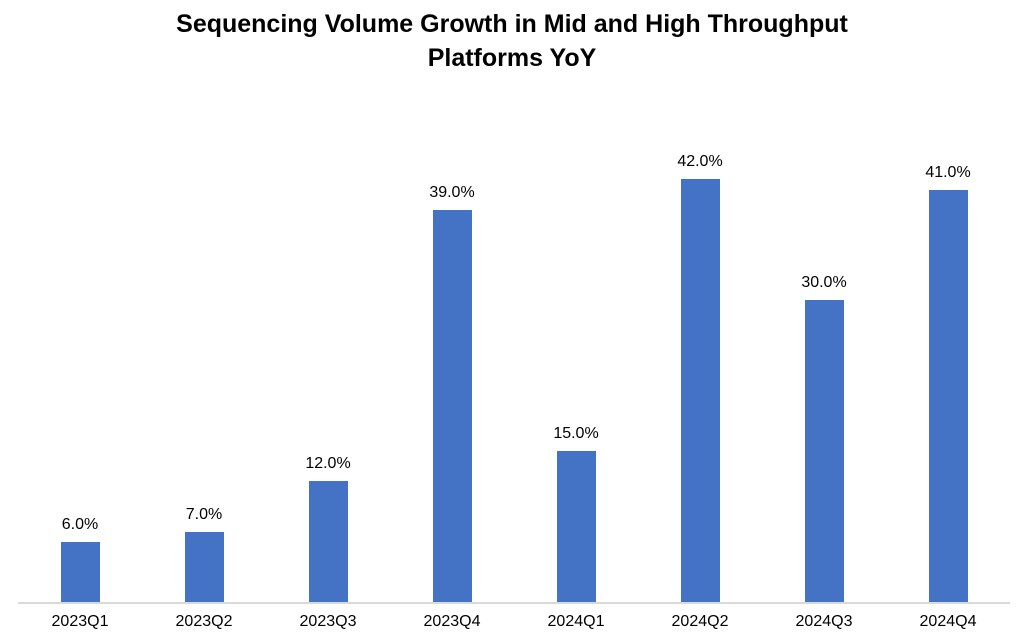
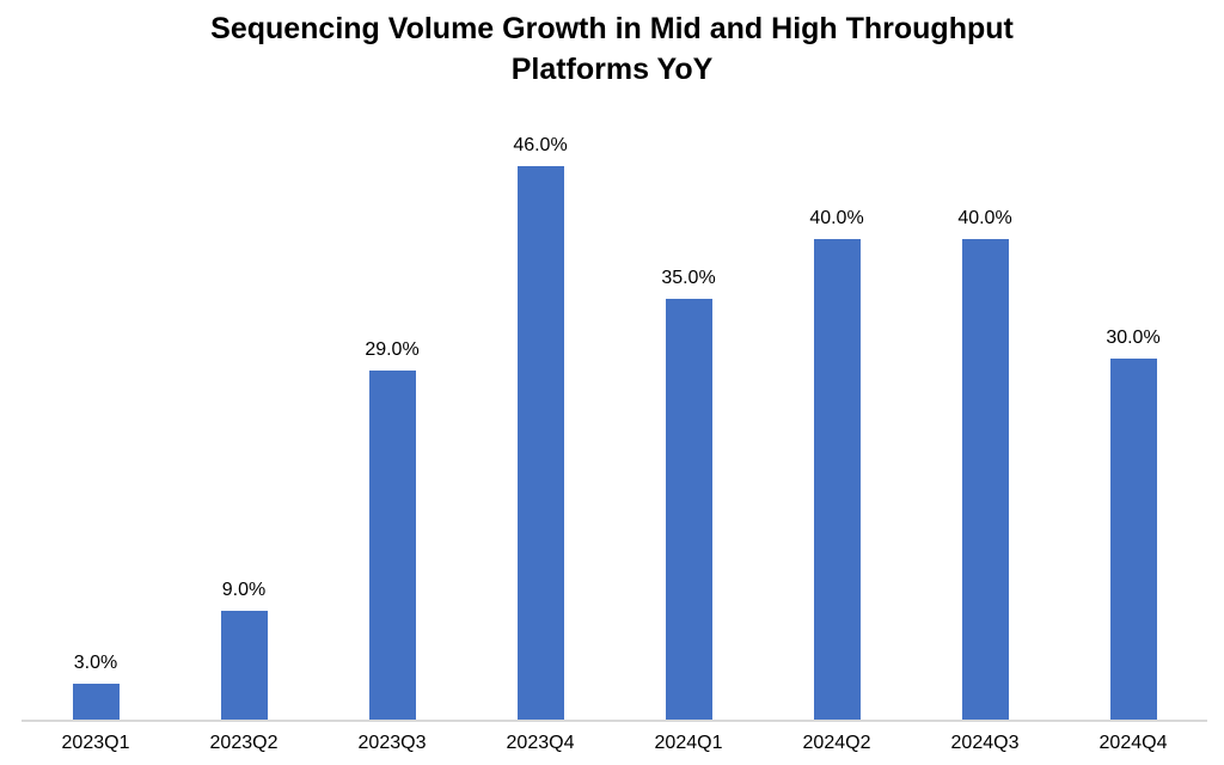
2023Q1: 6.0% -> 3.0%
2023Q2: 7.0% -> 9.0%
2023Q3: 12.0% -> 29.0%
2023Q4: 39.0% -> 46.0%
2024Q1: 15.0% -> 35.0%
2024Q2: 42.0% -> 40.0%
2024Q3: 30.0% -> 40.0%
2024Q4: 41.0% -> 30.0%
